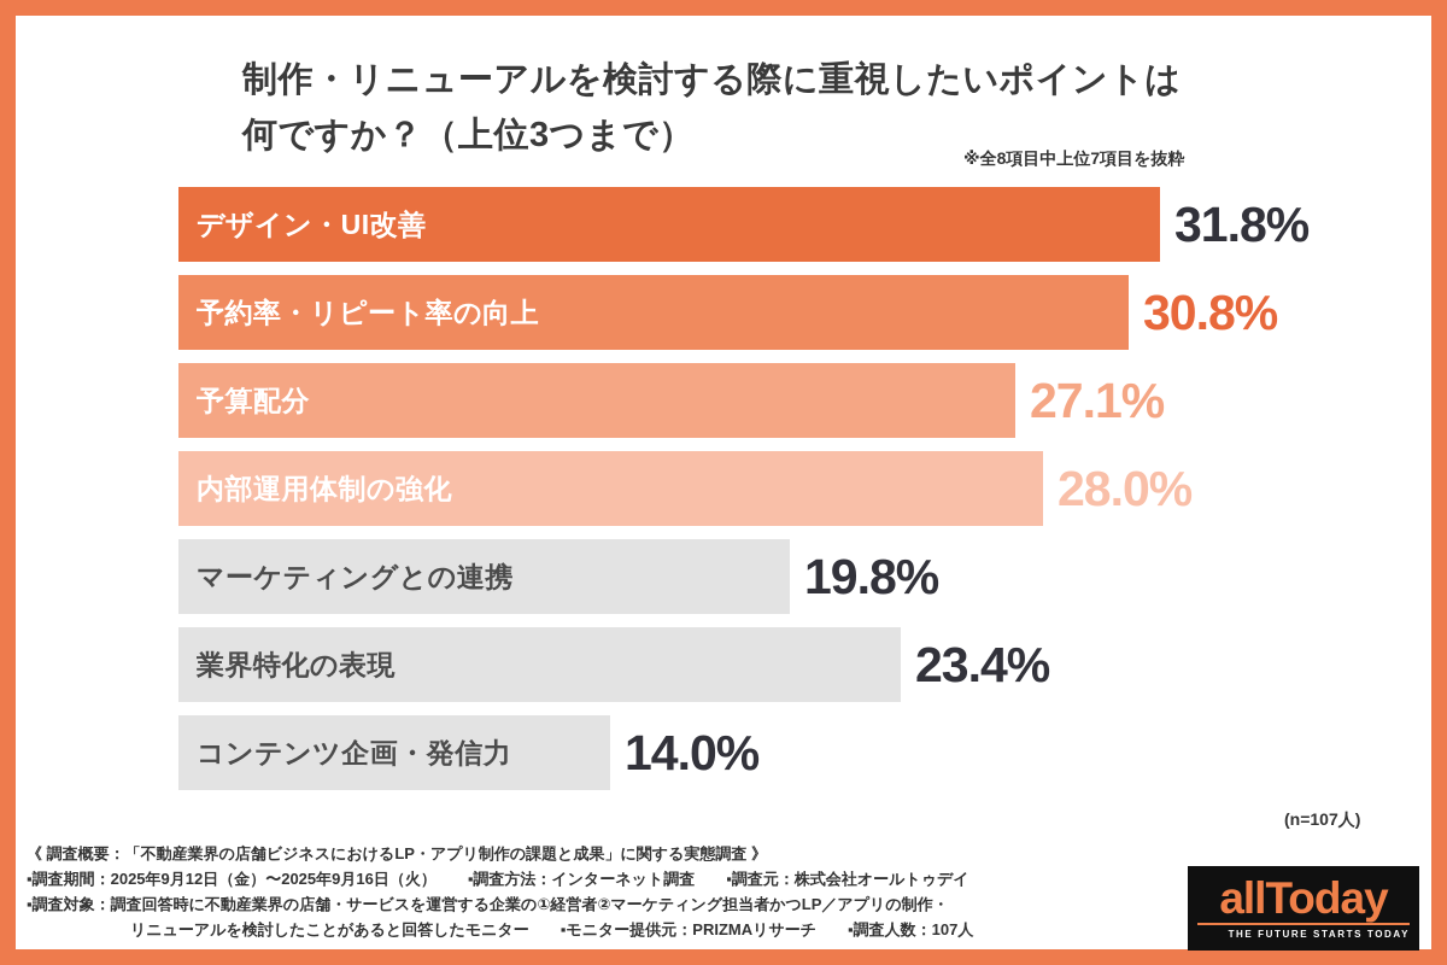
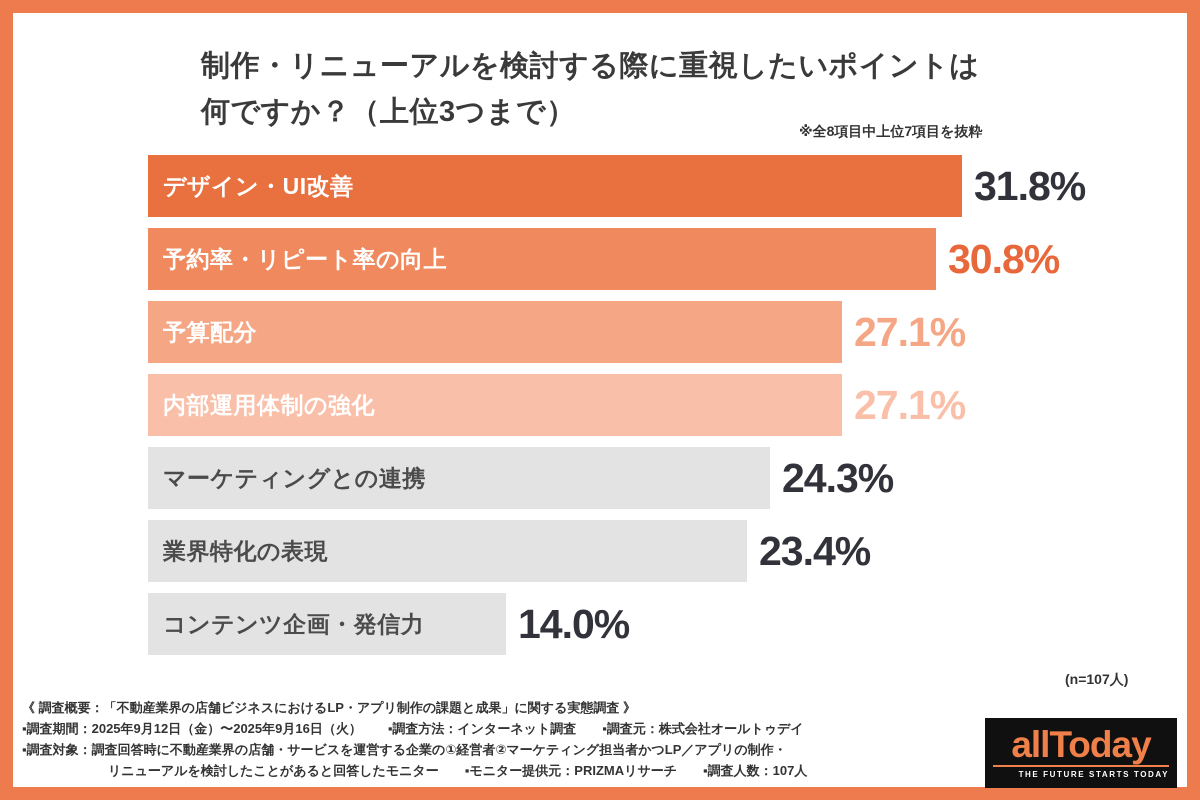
内部運用体制の強化: 28.0% -> 27.1%
マーケティングとの連携: 19.8% -> 24.3%
